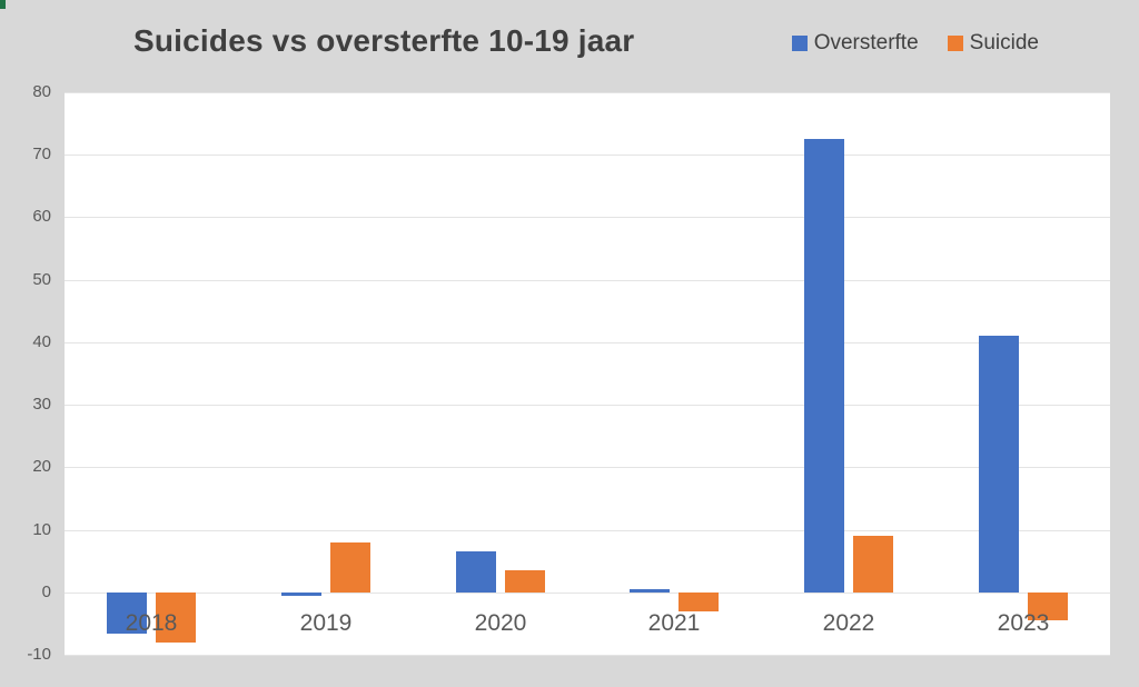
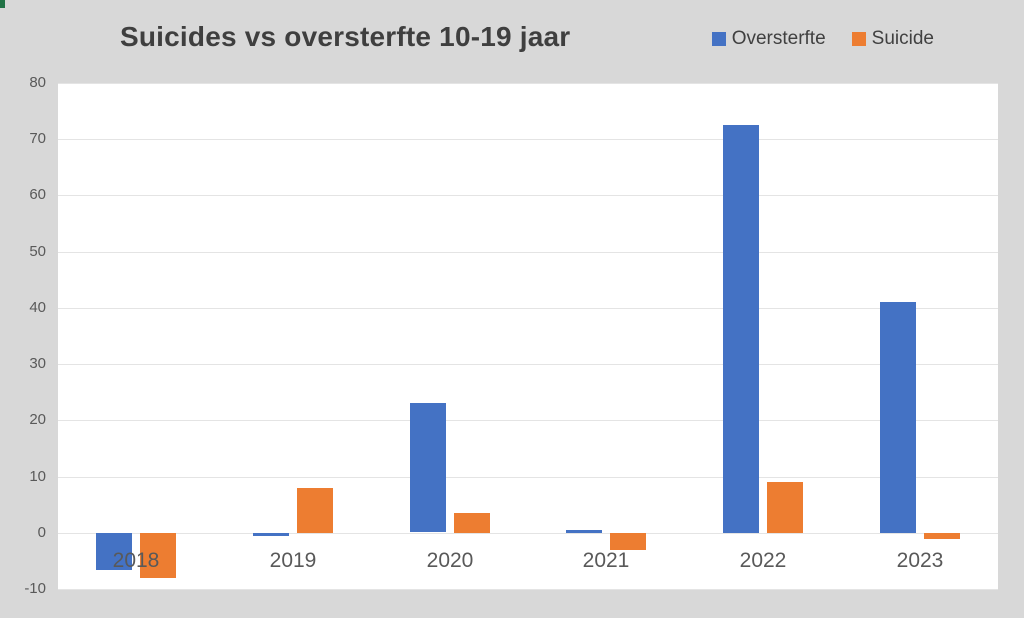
Oversterfte/2020: 6 -> 23
Suicide/2023: -4 -> -1
